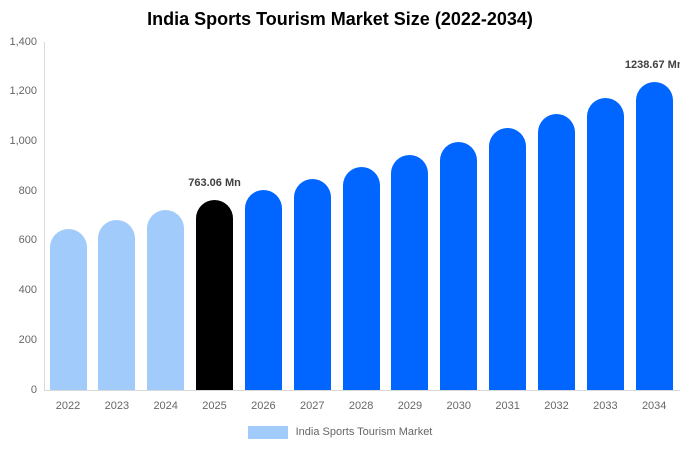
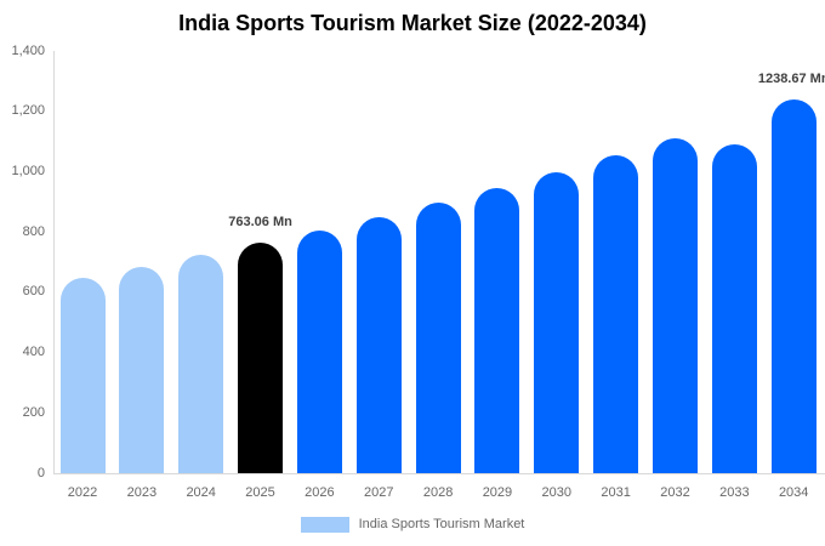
2033: 1170 -> 1090
